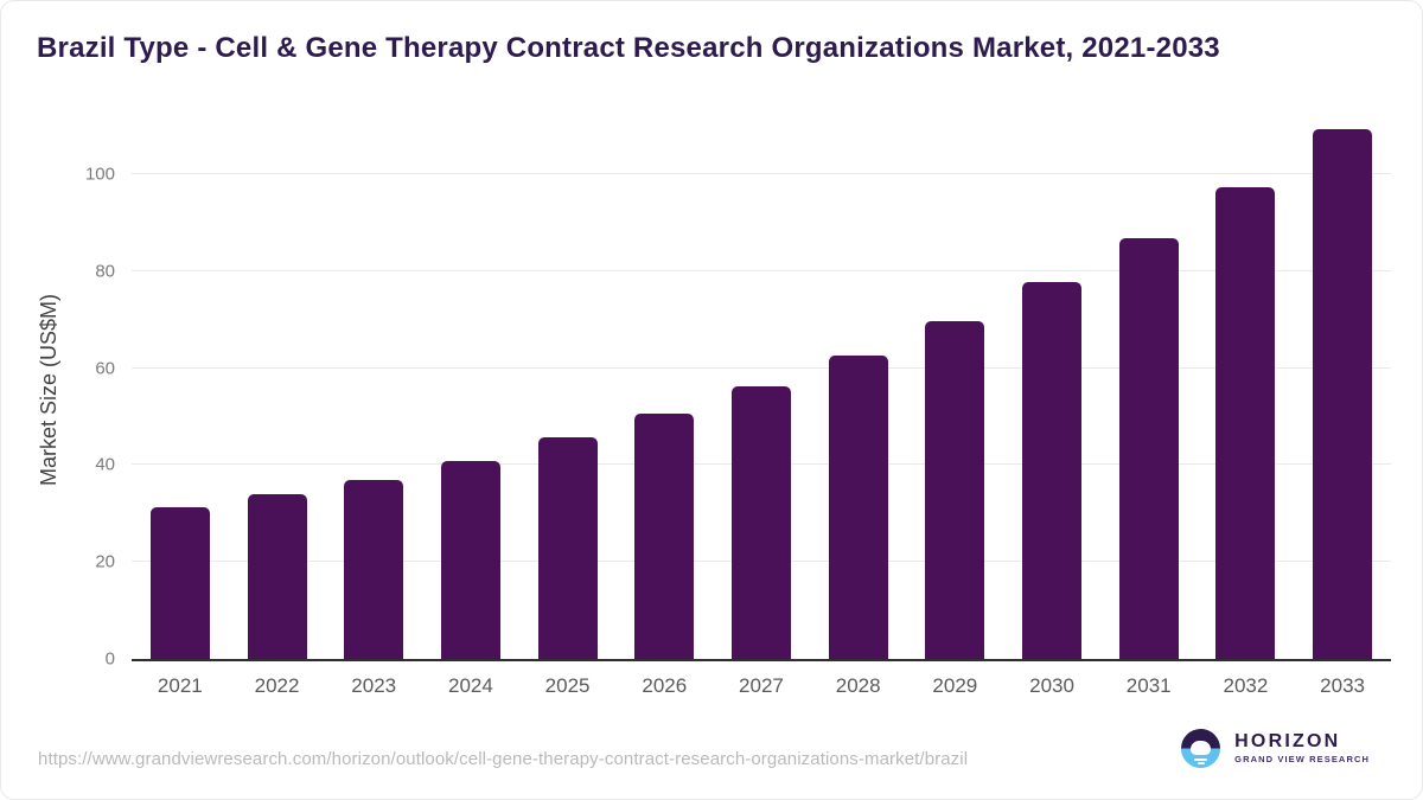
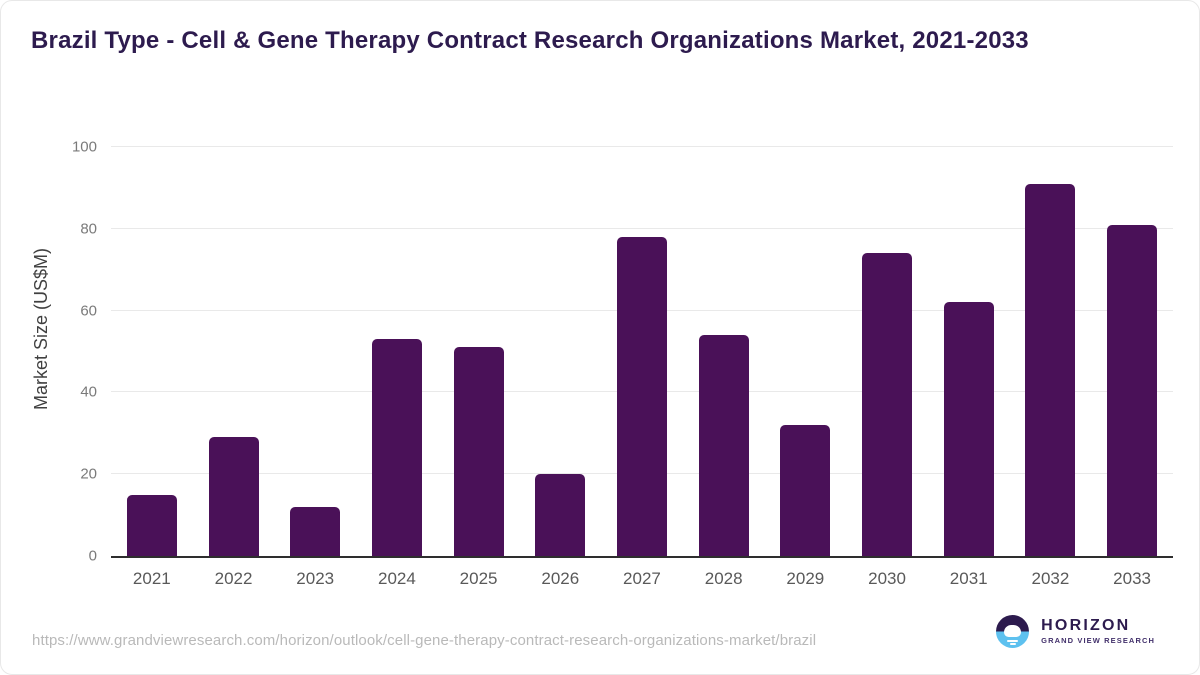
2021: 31 -> 15
2022: 34 -> 29
2023: 37 -> 12
2024: 41 -> 53
2025: 46 -> 51
2026: 51 -> 20
2027: 56 -> 78
2028: 63 -> 54
2029: 70 -> 32
2030: 78 -> 74
2031: 87 -> 62
2032: 97 -> 91
2033: 109 -> 81
